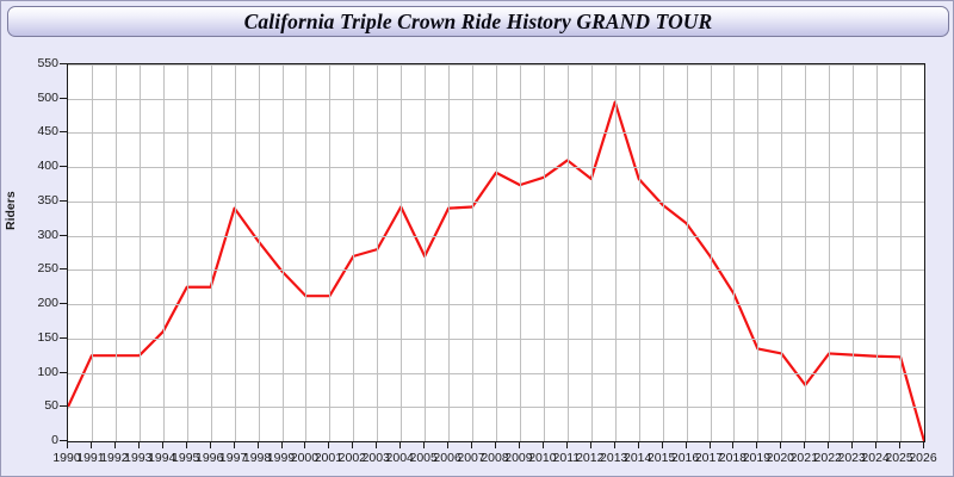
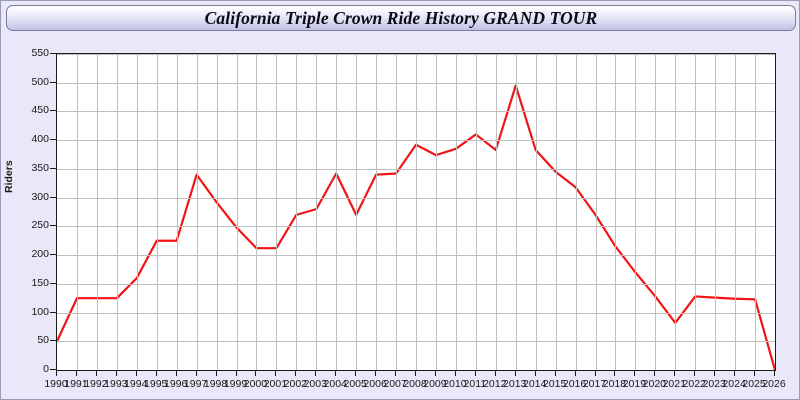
2019: 140 -> 170
